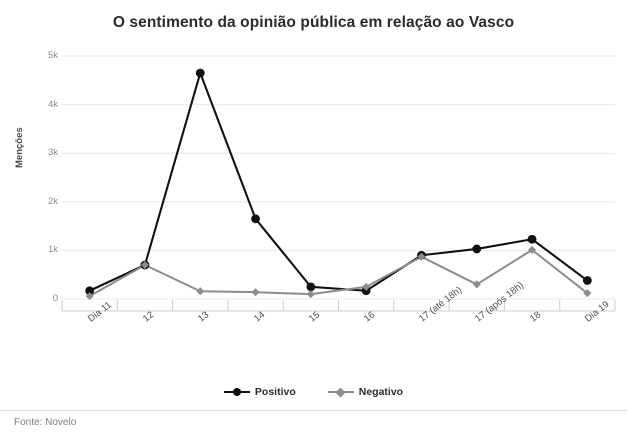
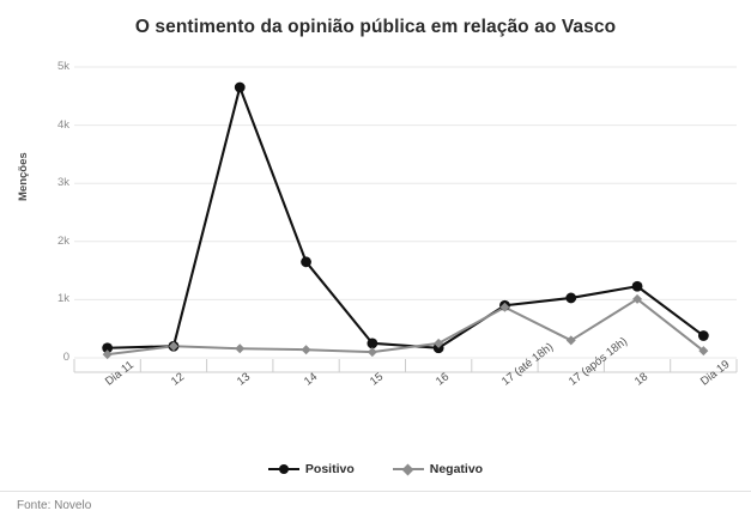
Positivo/12: 0.7k -> 0.2k
Negativo/12: 0.7k -> 0.2k
